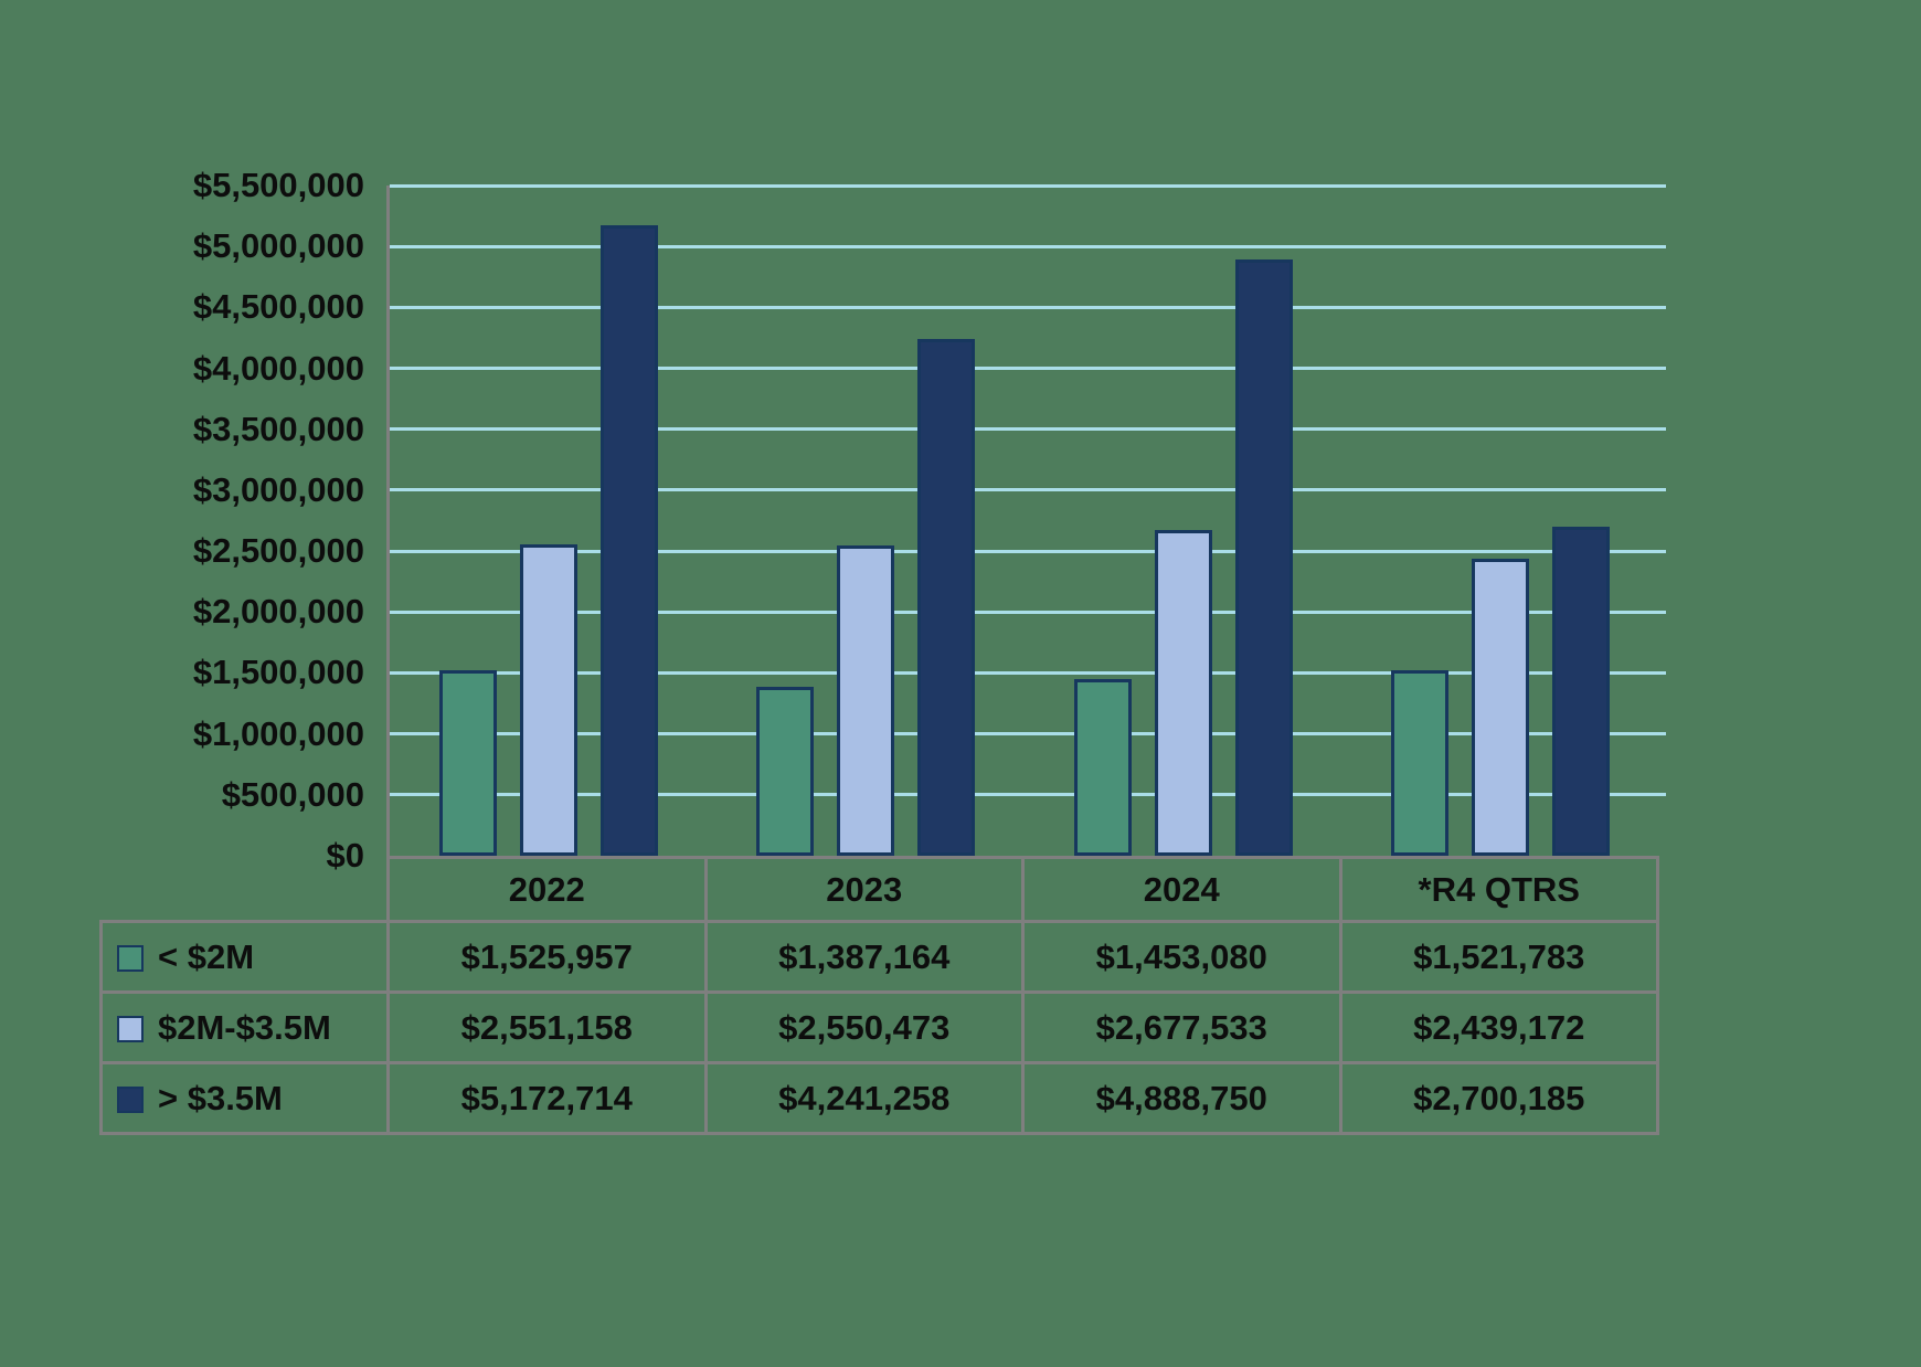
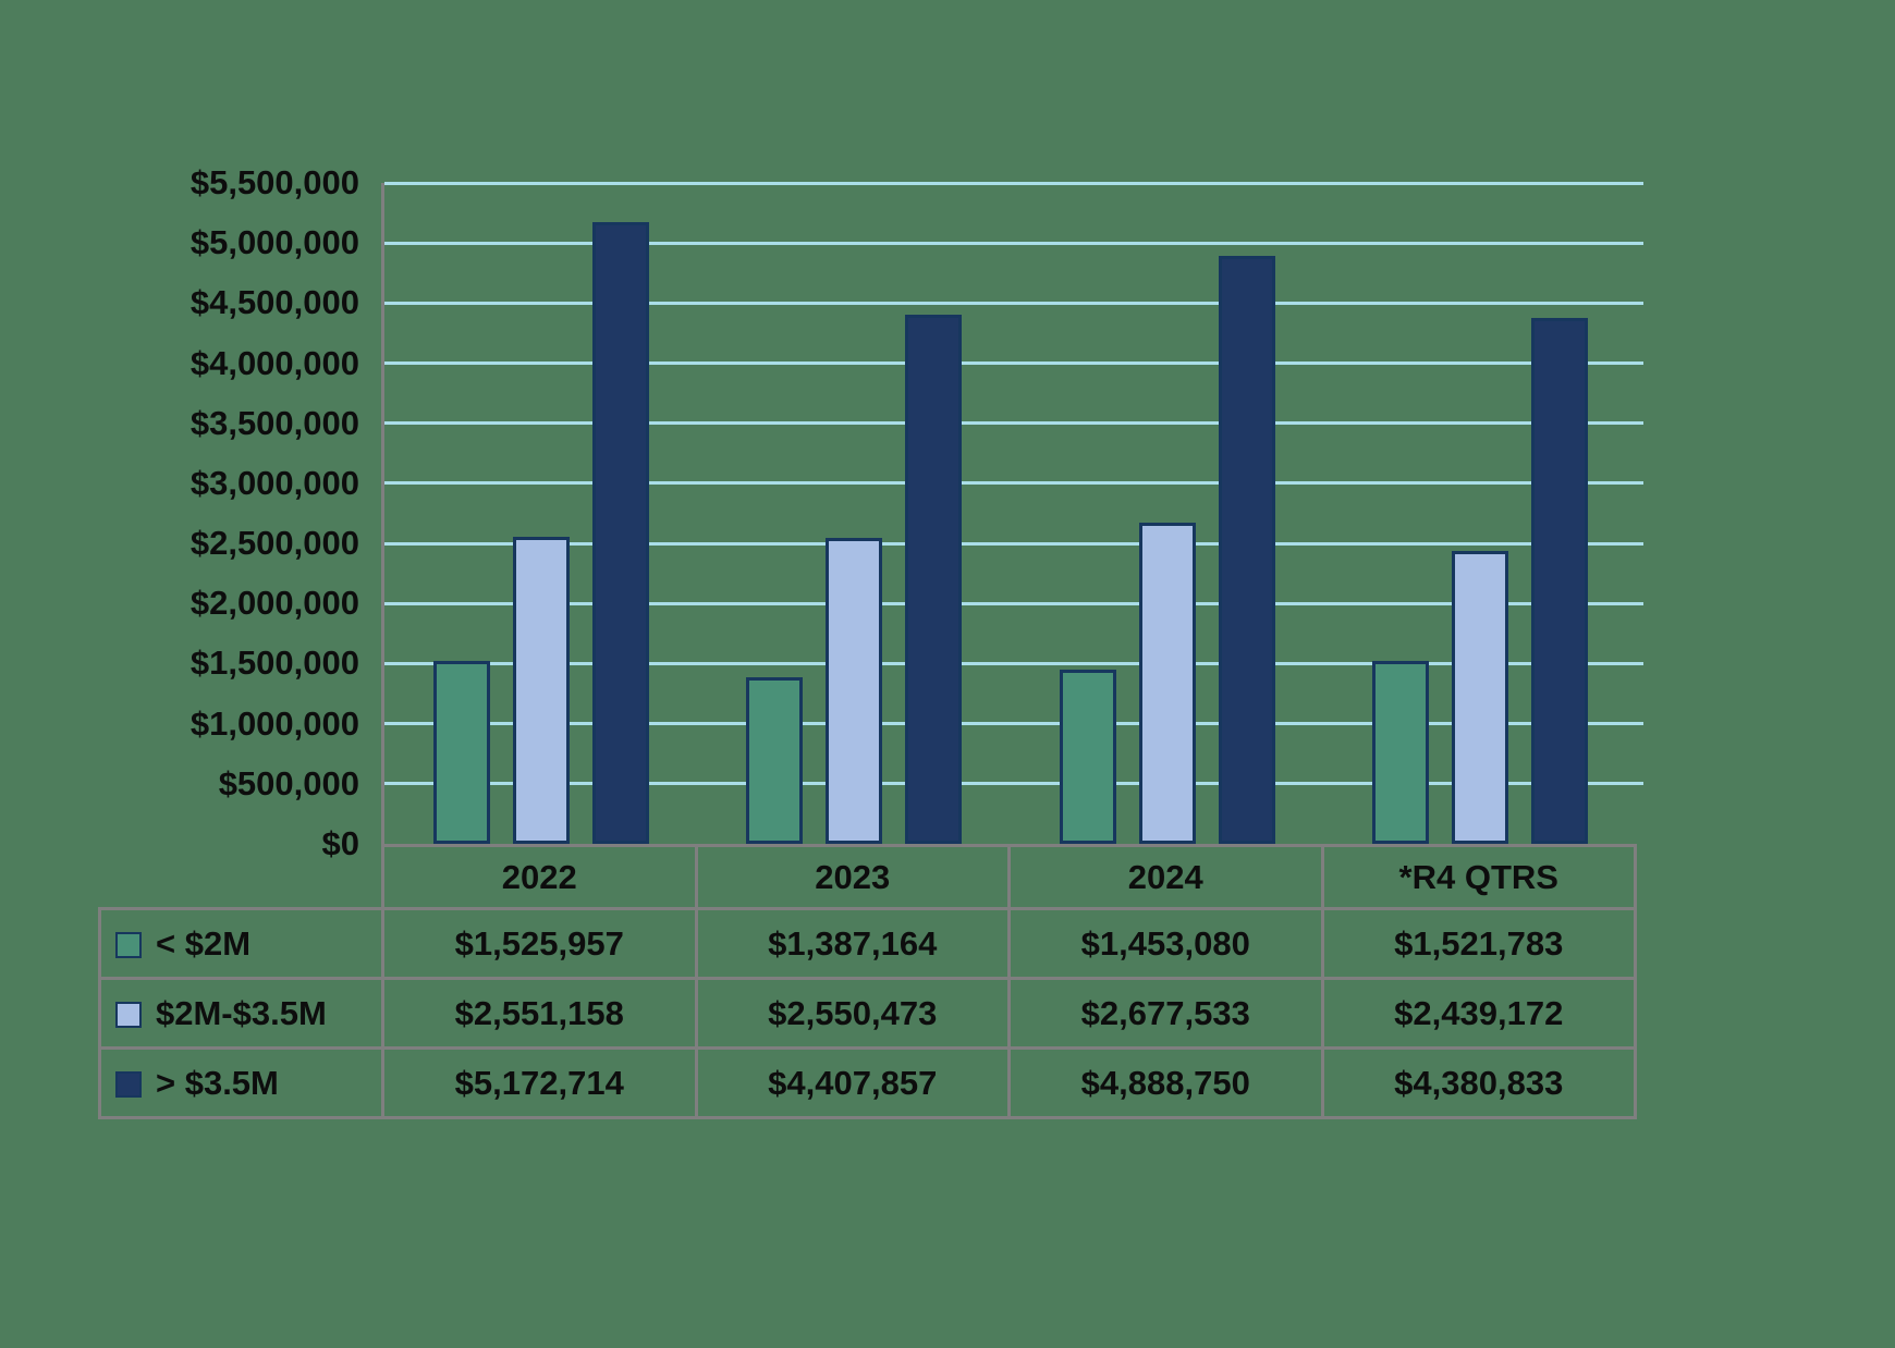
> $3.5M/2023: $4,241,258 -> $4,407,857
> $3.5M/*R4 QTRS: $2,700,185 -> $4,380,833
